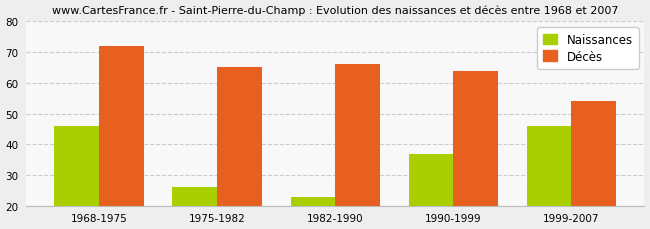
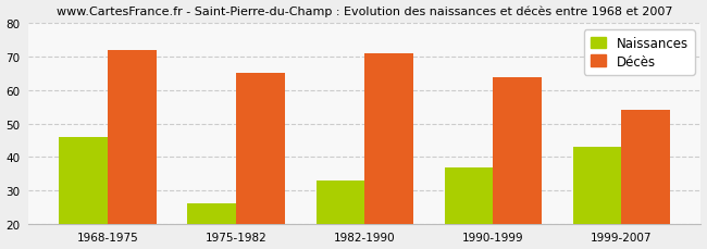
Naissances/1982-1990: 23 -> 33
Décès/1982-1990: 66 -> 71
Naissances/1999-2007: 46 -> 43
